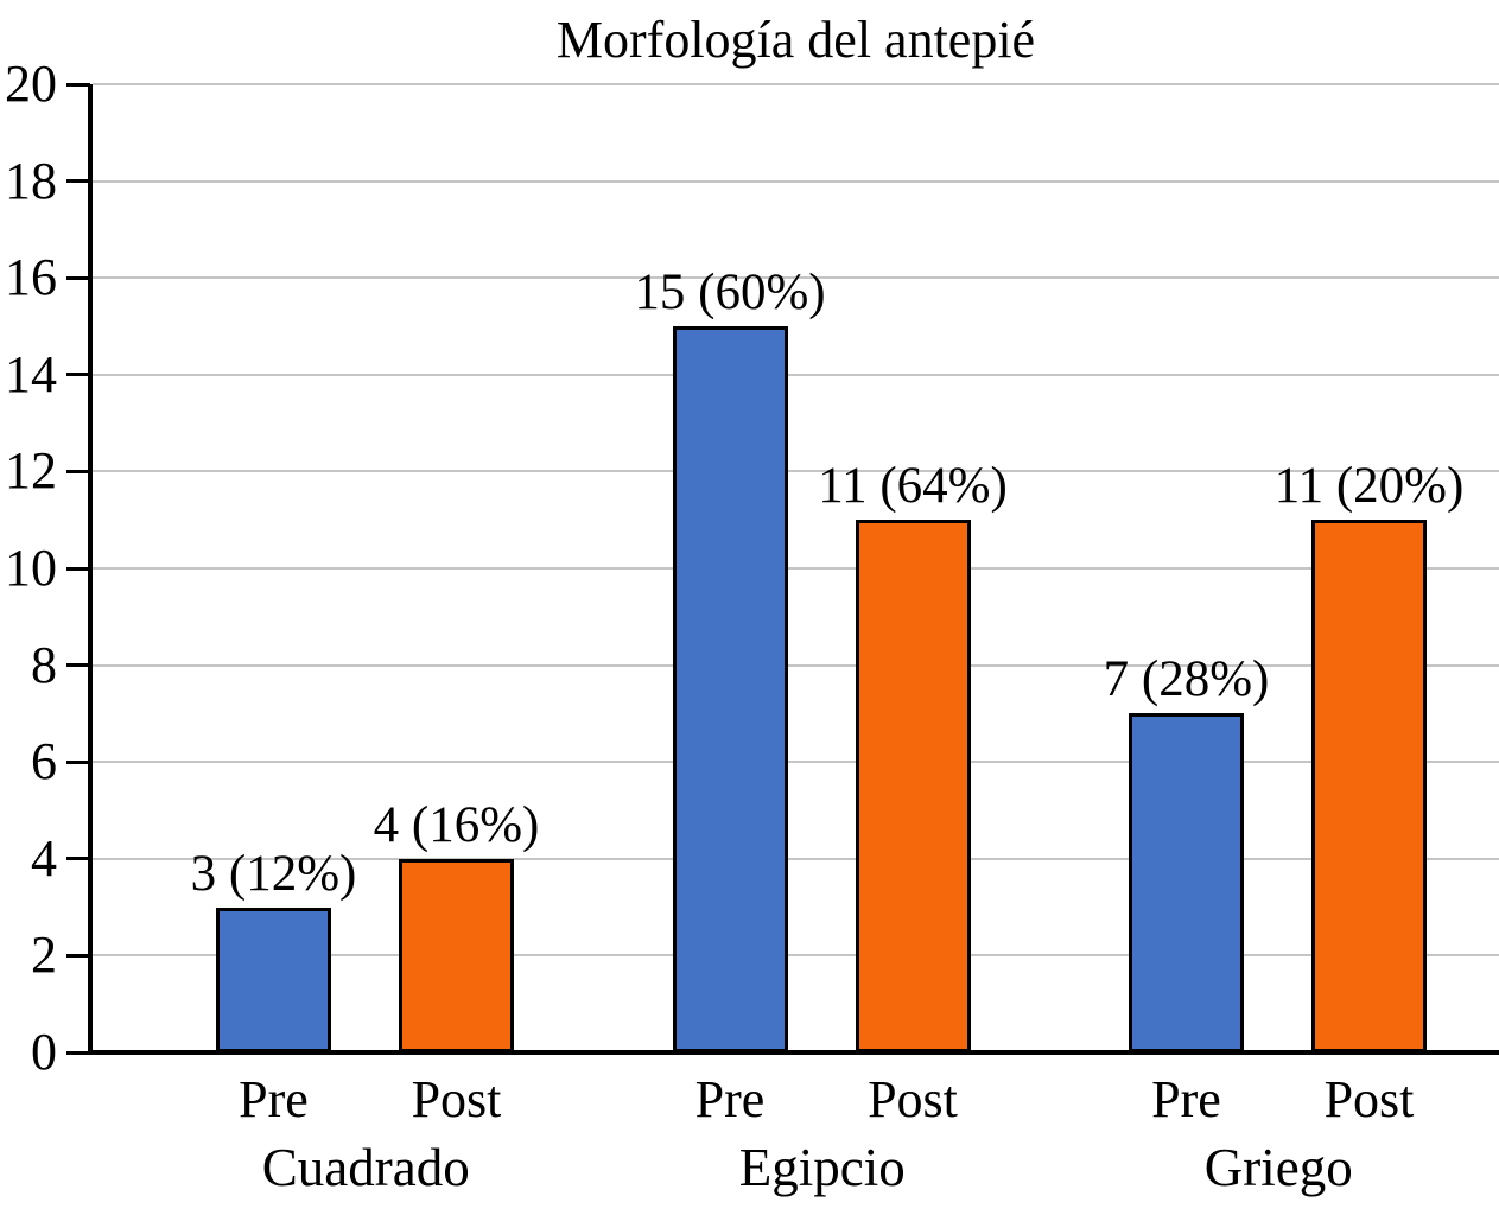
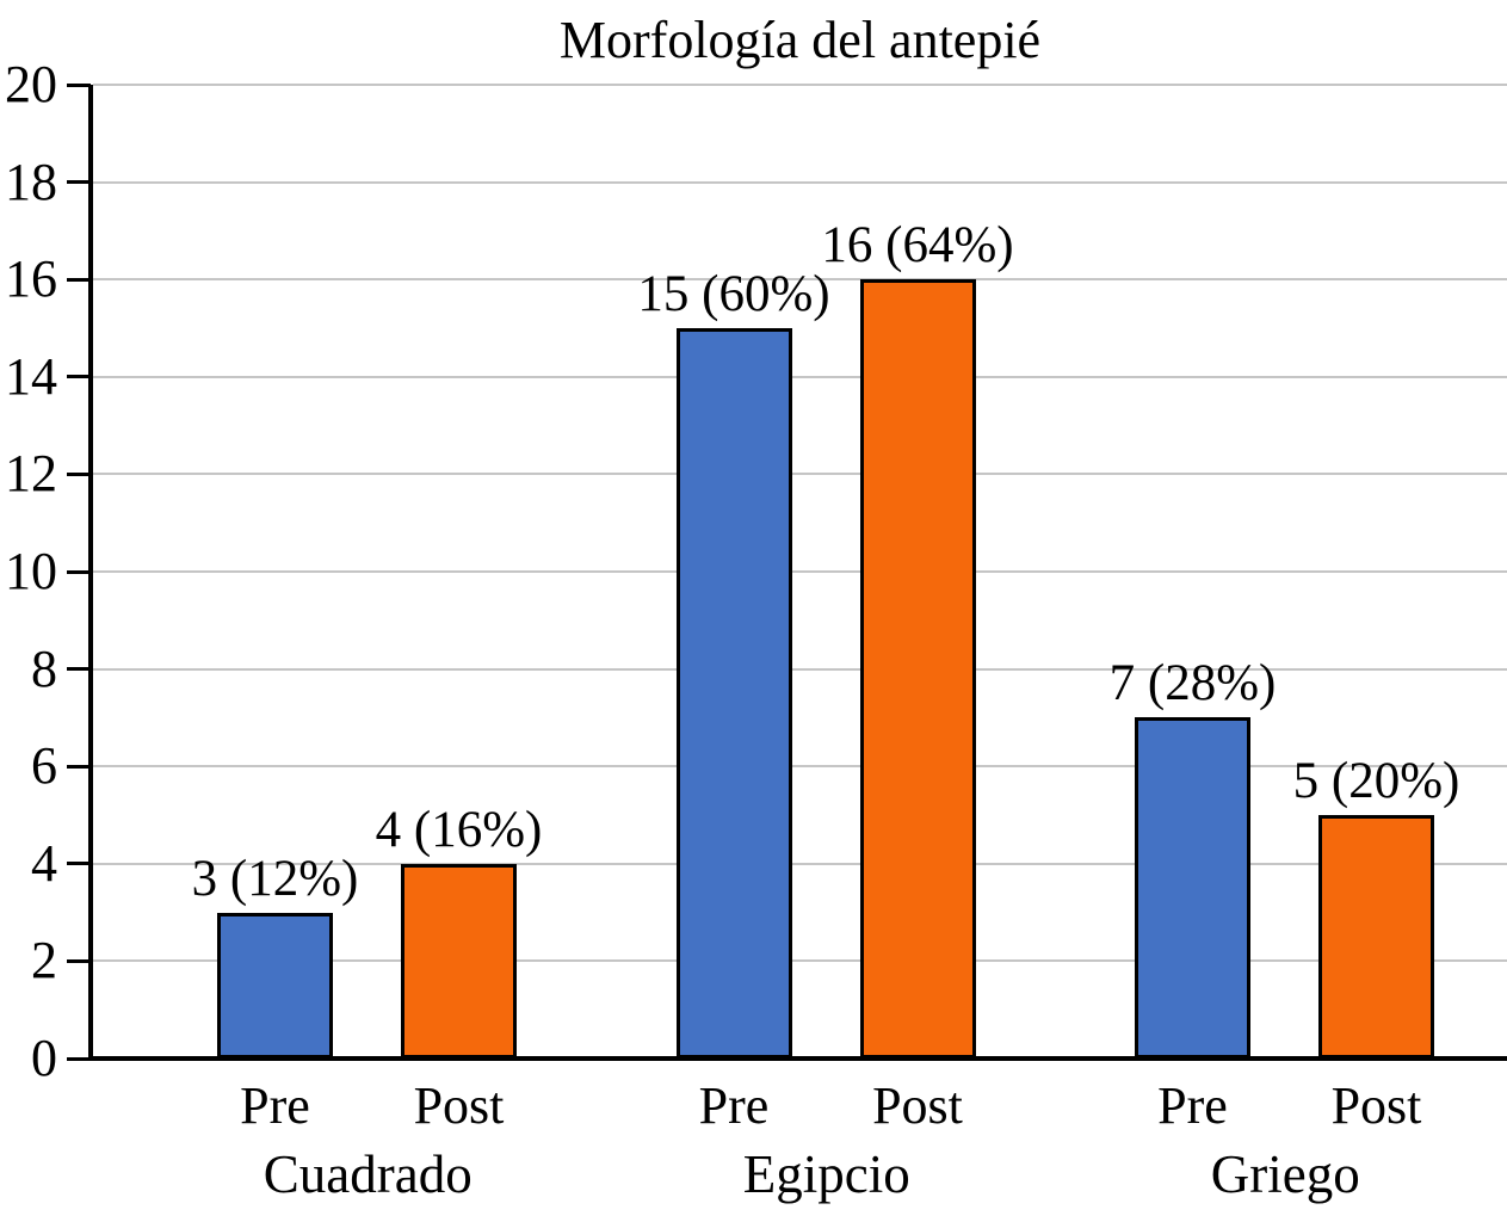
Post/Egipcio: 11 -> 16
Post/Griego: 11 -> 5
